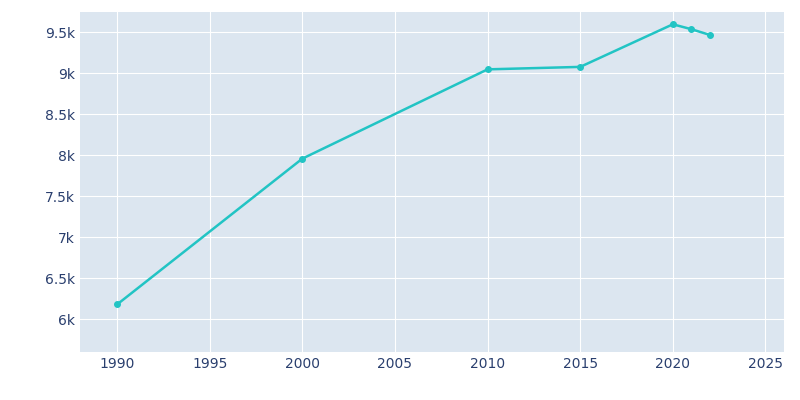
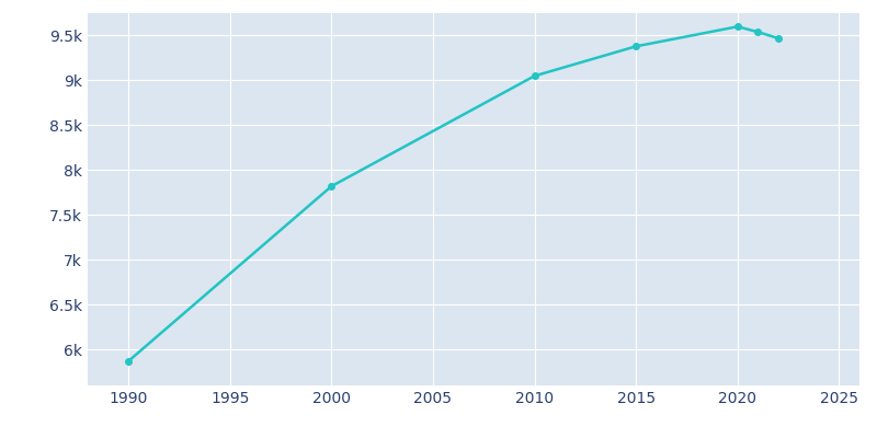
1990: 6.18k -> 5.87k
2000: 7.96k -> 7.82k
2015: 9.08k -> 9.38k
